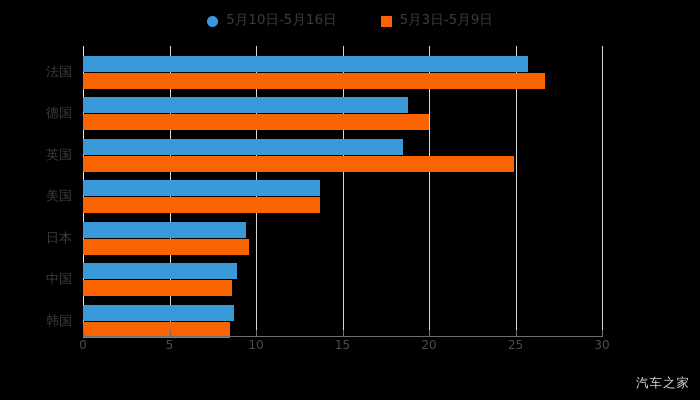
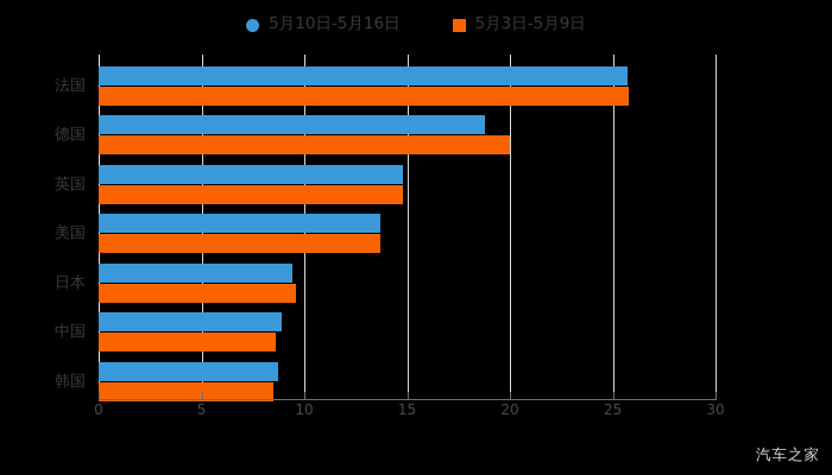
5月3日-5月9日/法国: 26.7 -> 25.8
5月10日-5月16日/英国: 18.5 -> 14.8
5月3日-5月9日/英国: 24.9 -> 14.8
